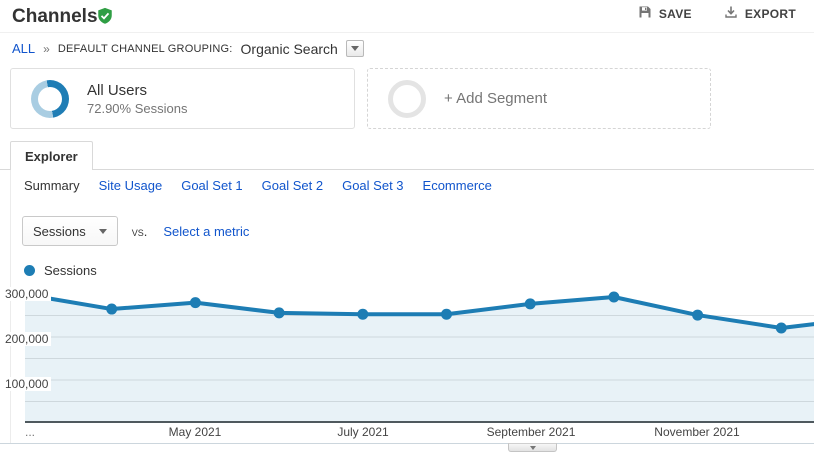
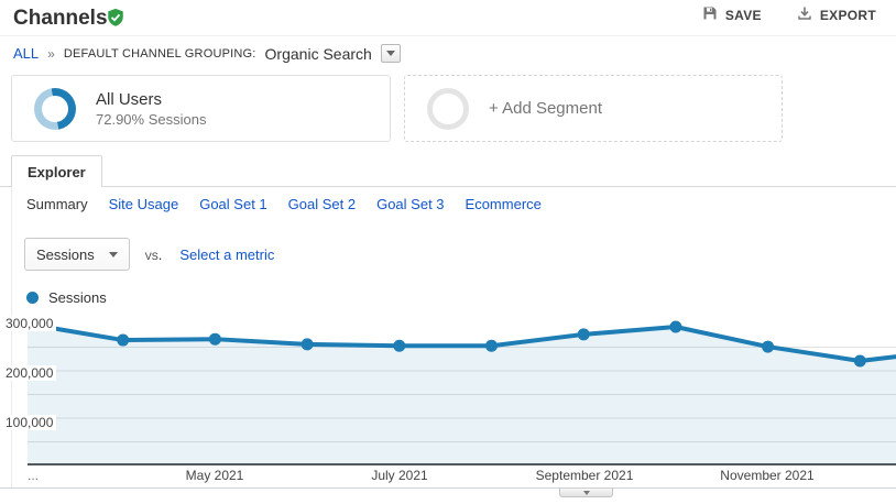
May 2021: 280000 -> 270000
